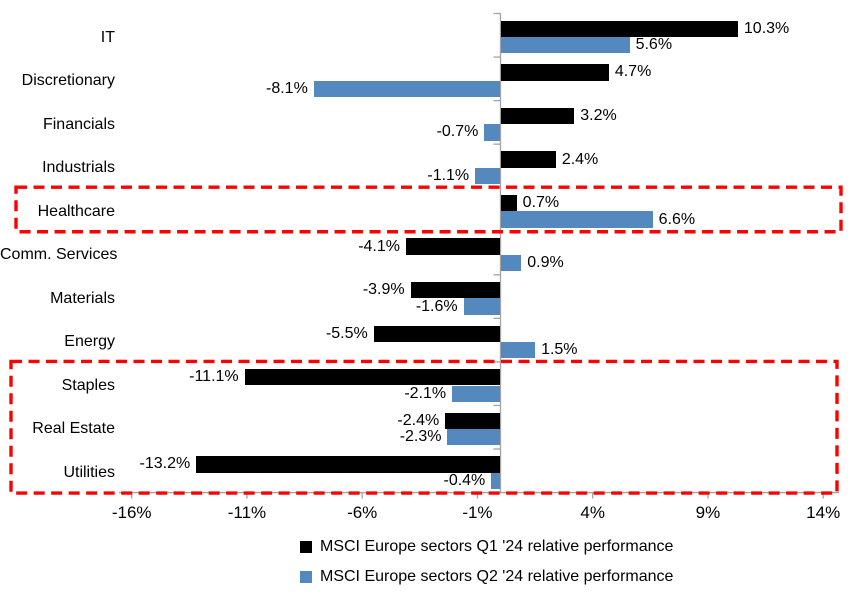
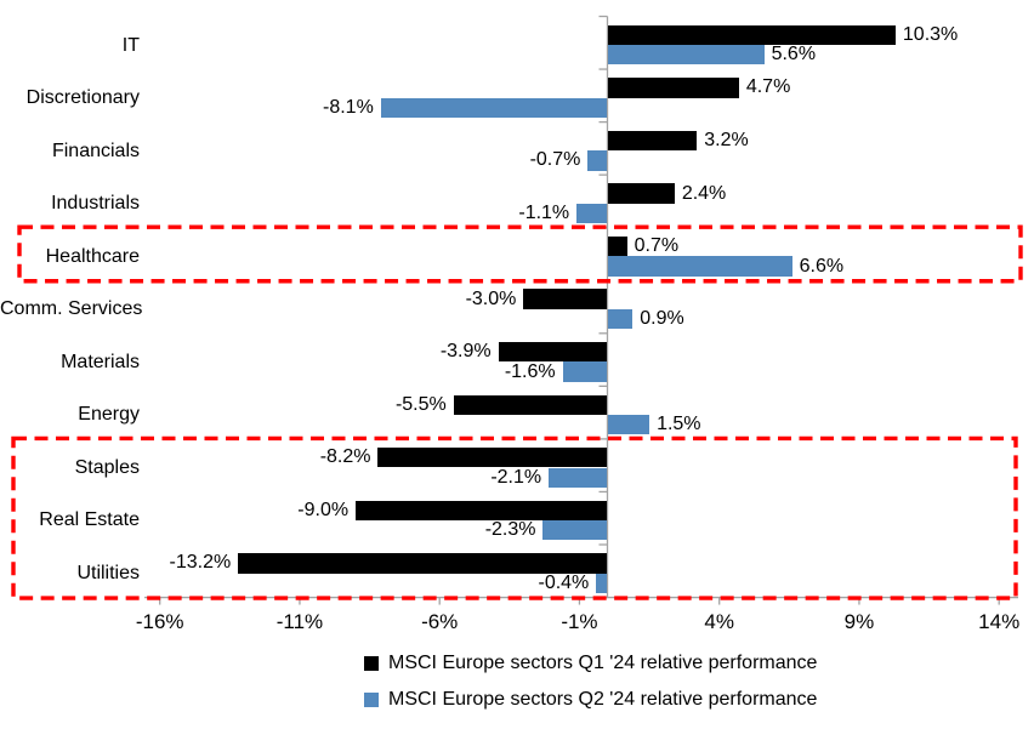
MSCI Europe sectors Q1 '24 relative performance/Comm. Services: -4.1% -> -3.0%
MSCI Europe sectors Q1 '24 relative performance/Staples: -11.1% -> -8.2%
MSCI Europe sectors Q1 '24 relative performance/Real Estate: -2.4% -> -9.0%
